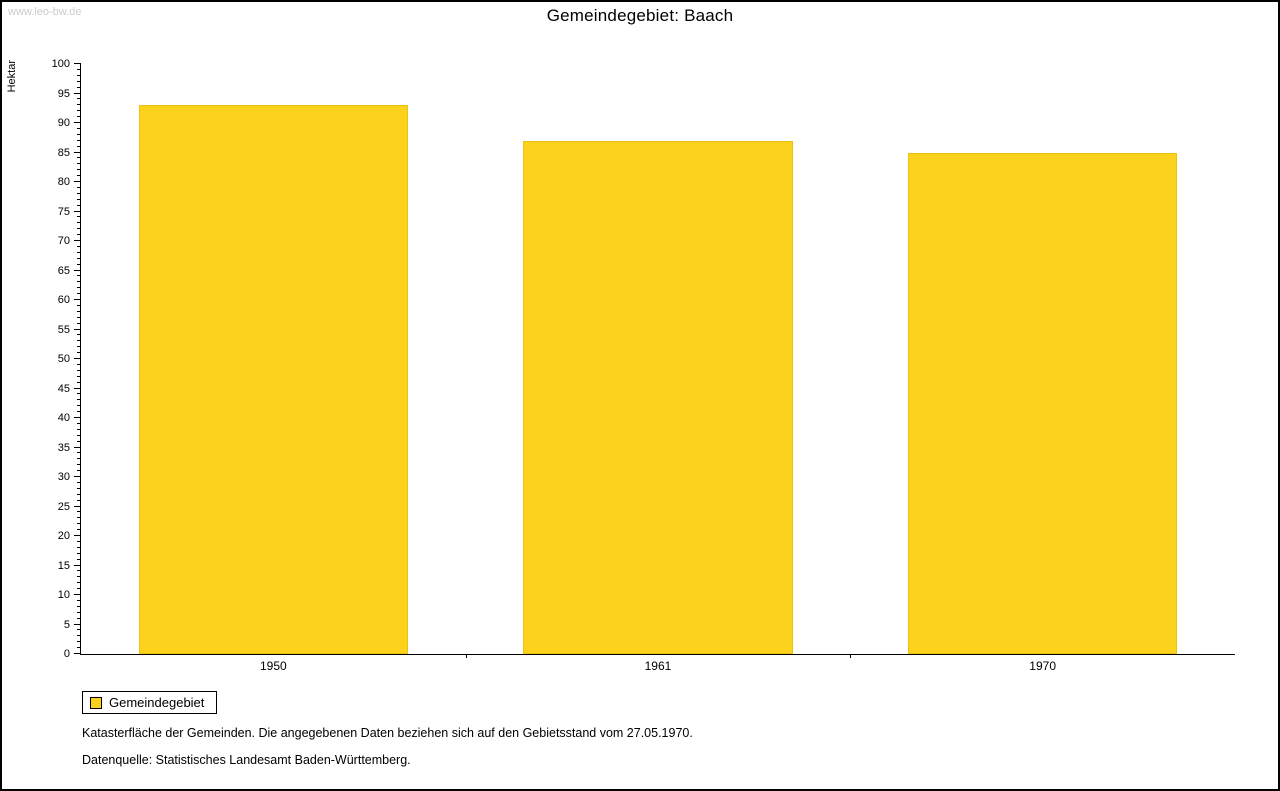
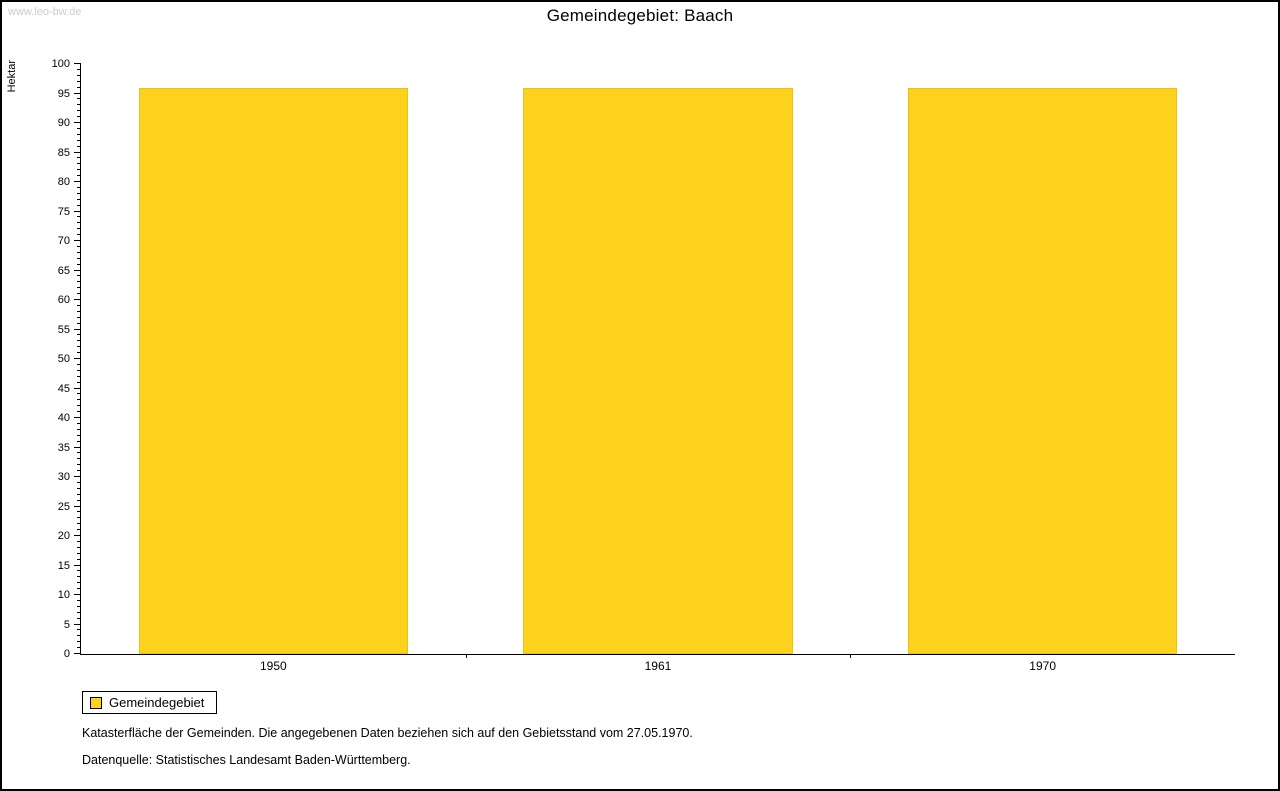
1950: 93 -> 96
1961: 87 -> 96
1970: 85 -> 96
